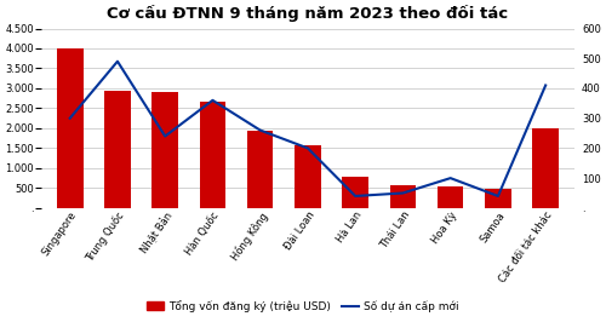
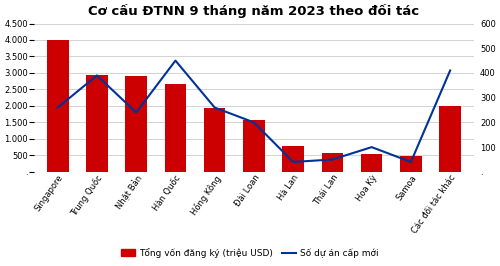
Số dự án cấp mới/Singapore: 300 -> 260
Số dự án cấp mới/Trung Quốc: 490 -> 390
Số dự án cấp mới/Hàn Quốc: 360 -> 450
